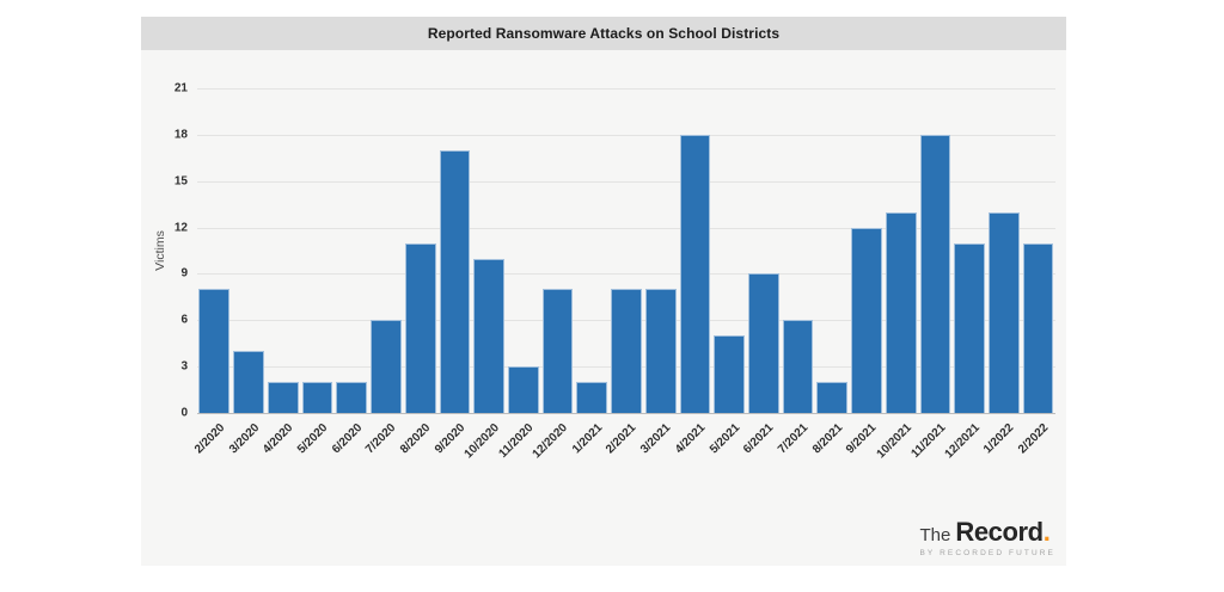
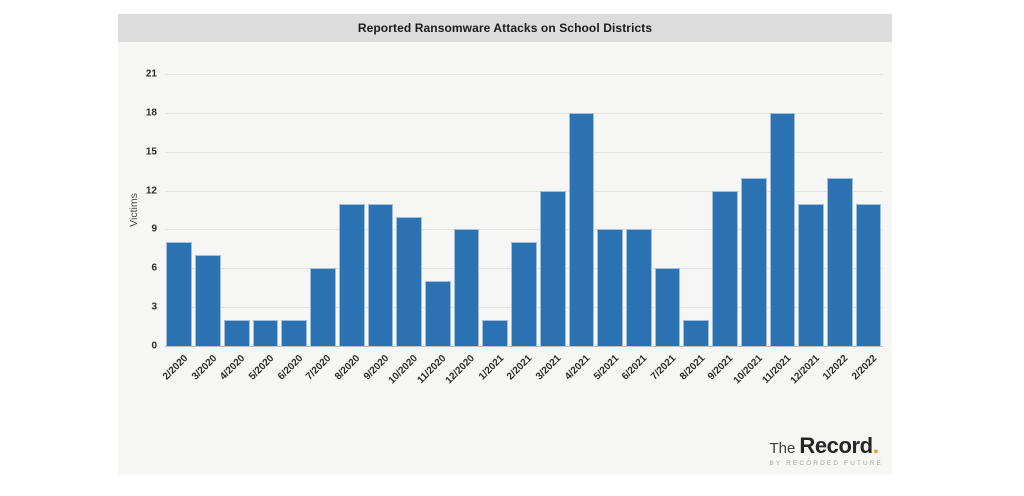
3/2020: 4 -> 7
9/2020: 17 -> 11
11/2020: 3 -> 5
12/2020: 8 -> 9
3/2021: 8 -> 12
5/2021: 5 -> 9
